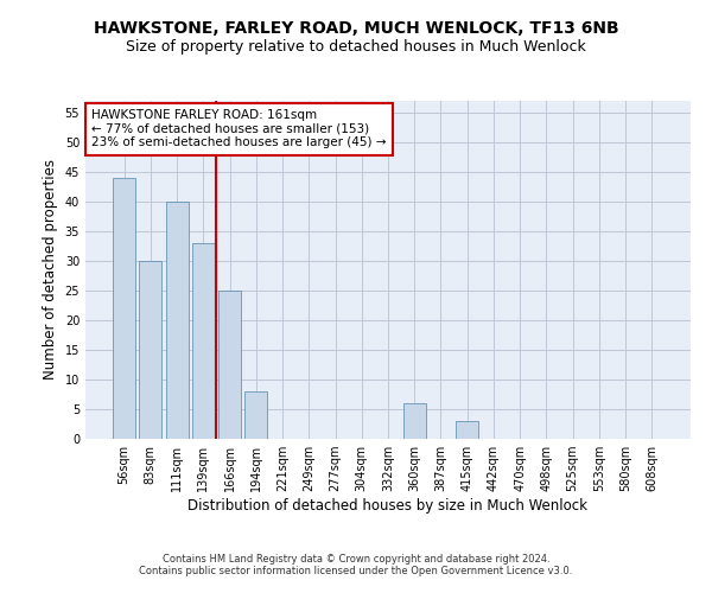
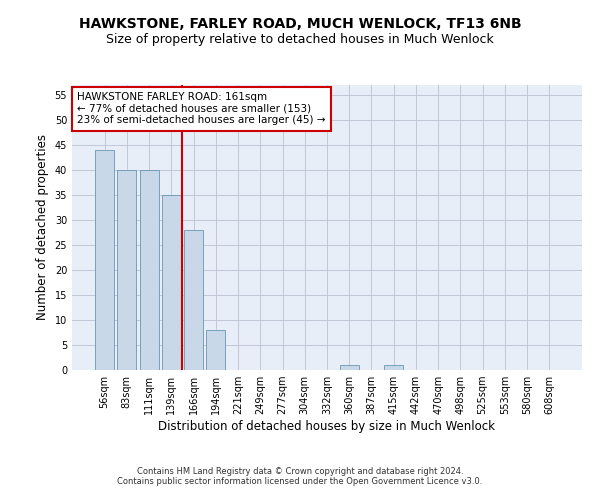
83sqm: 30 -> 40
139sqm: 33 -> 35
166sqm: 25 -> 28
360sqm: 6 -> 1
415sqm: 3 -> 1
